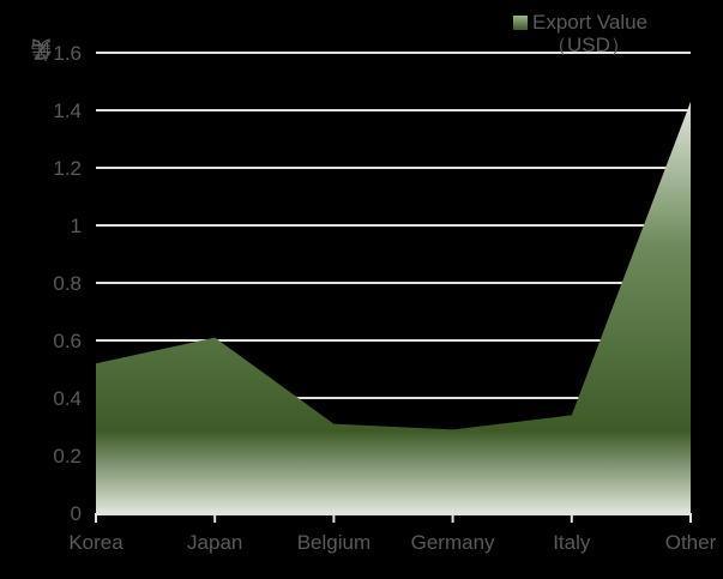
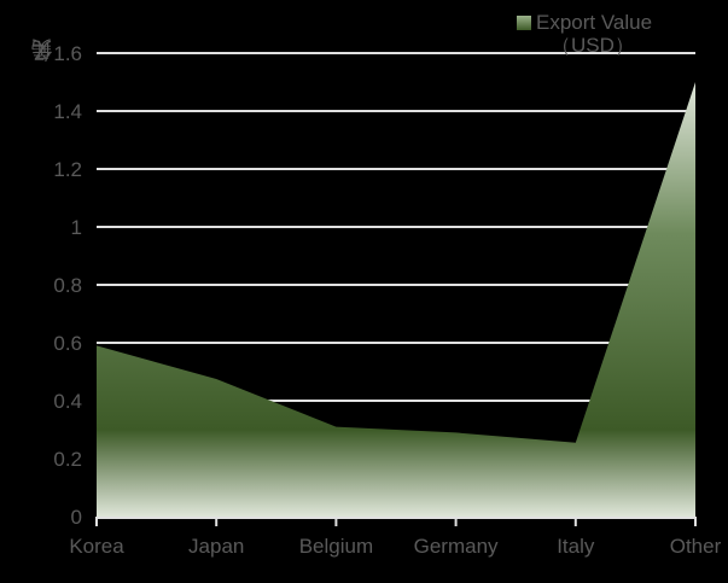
Korea: 0.52 -> 0.59
Japan: 0.61 -> 0.47
Italy: 0.34 -> 0.26
Other: 1.43 -> 1.50
